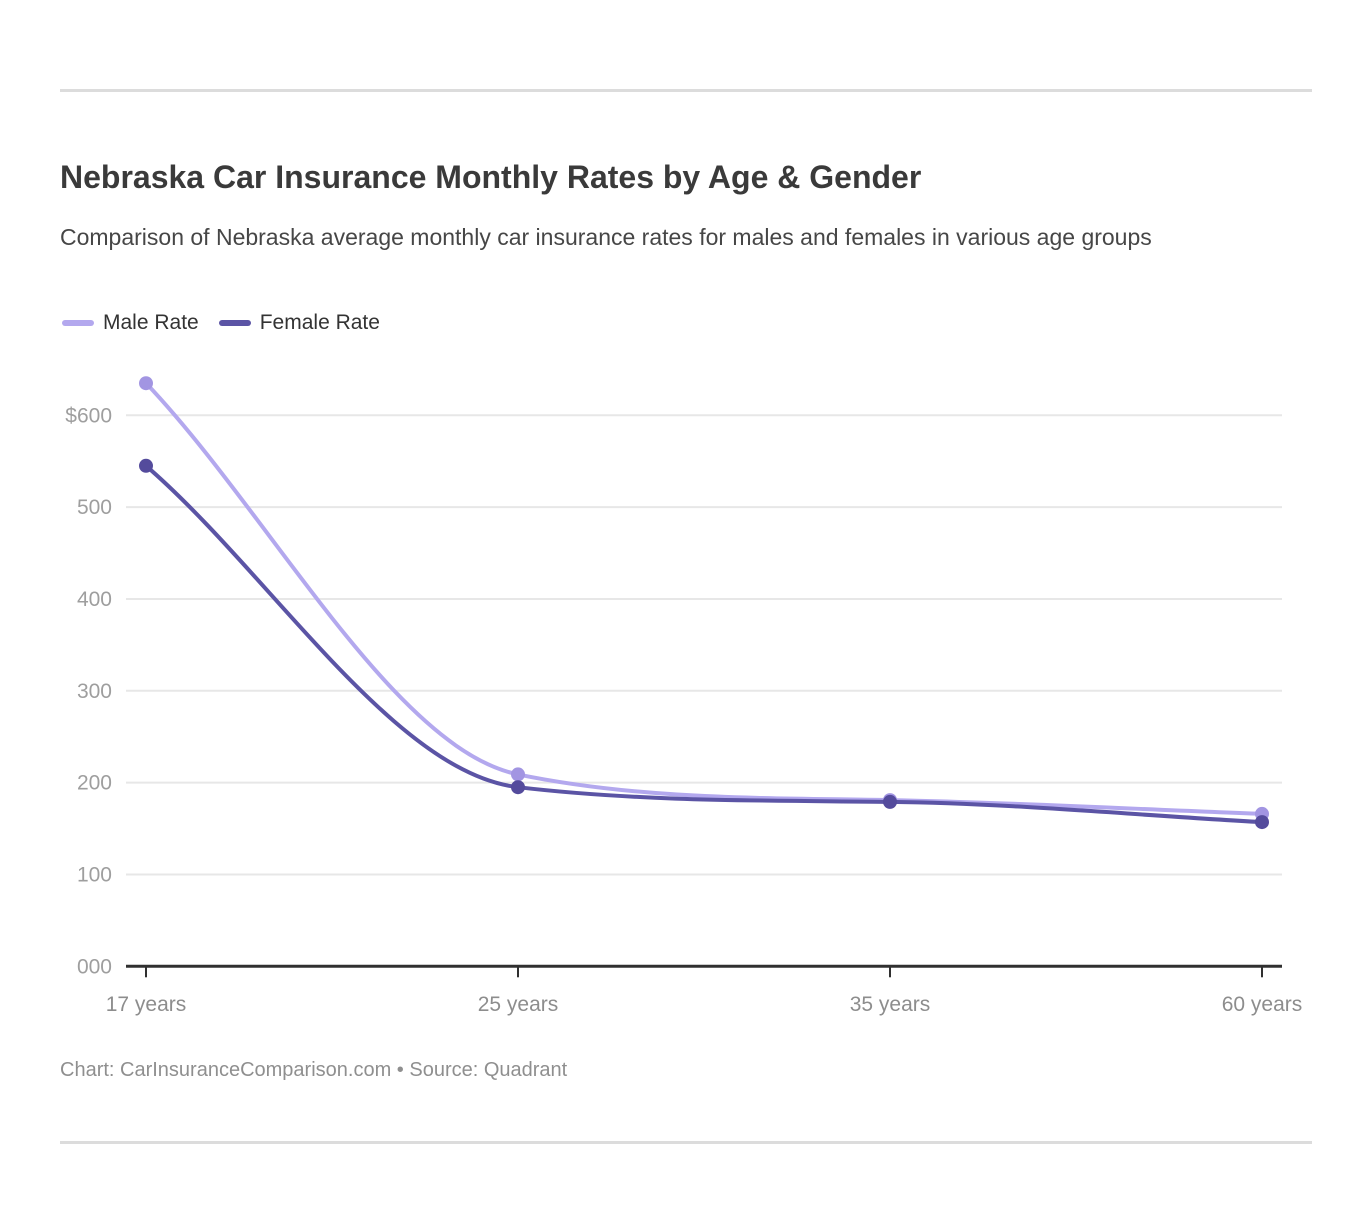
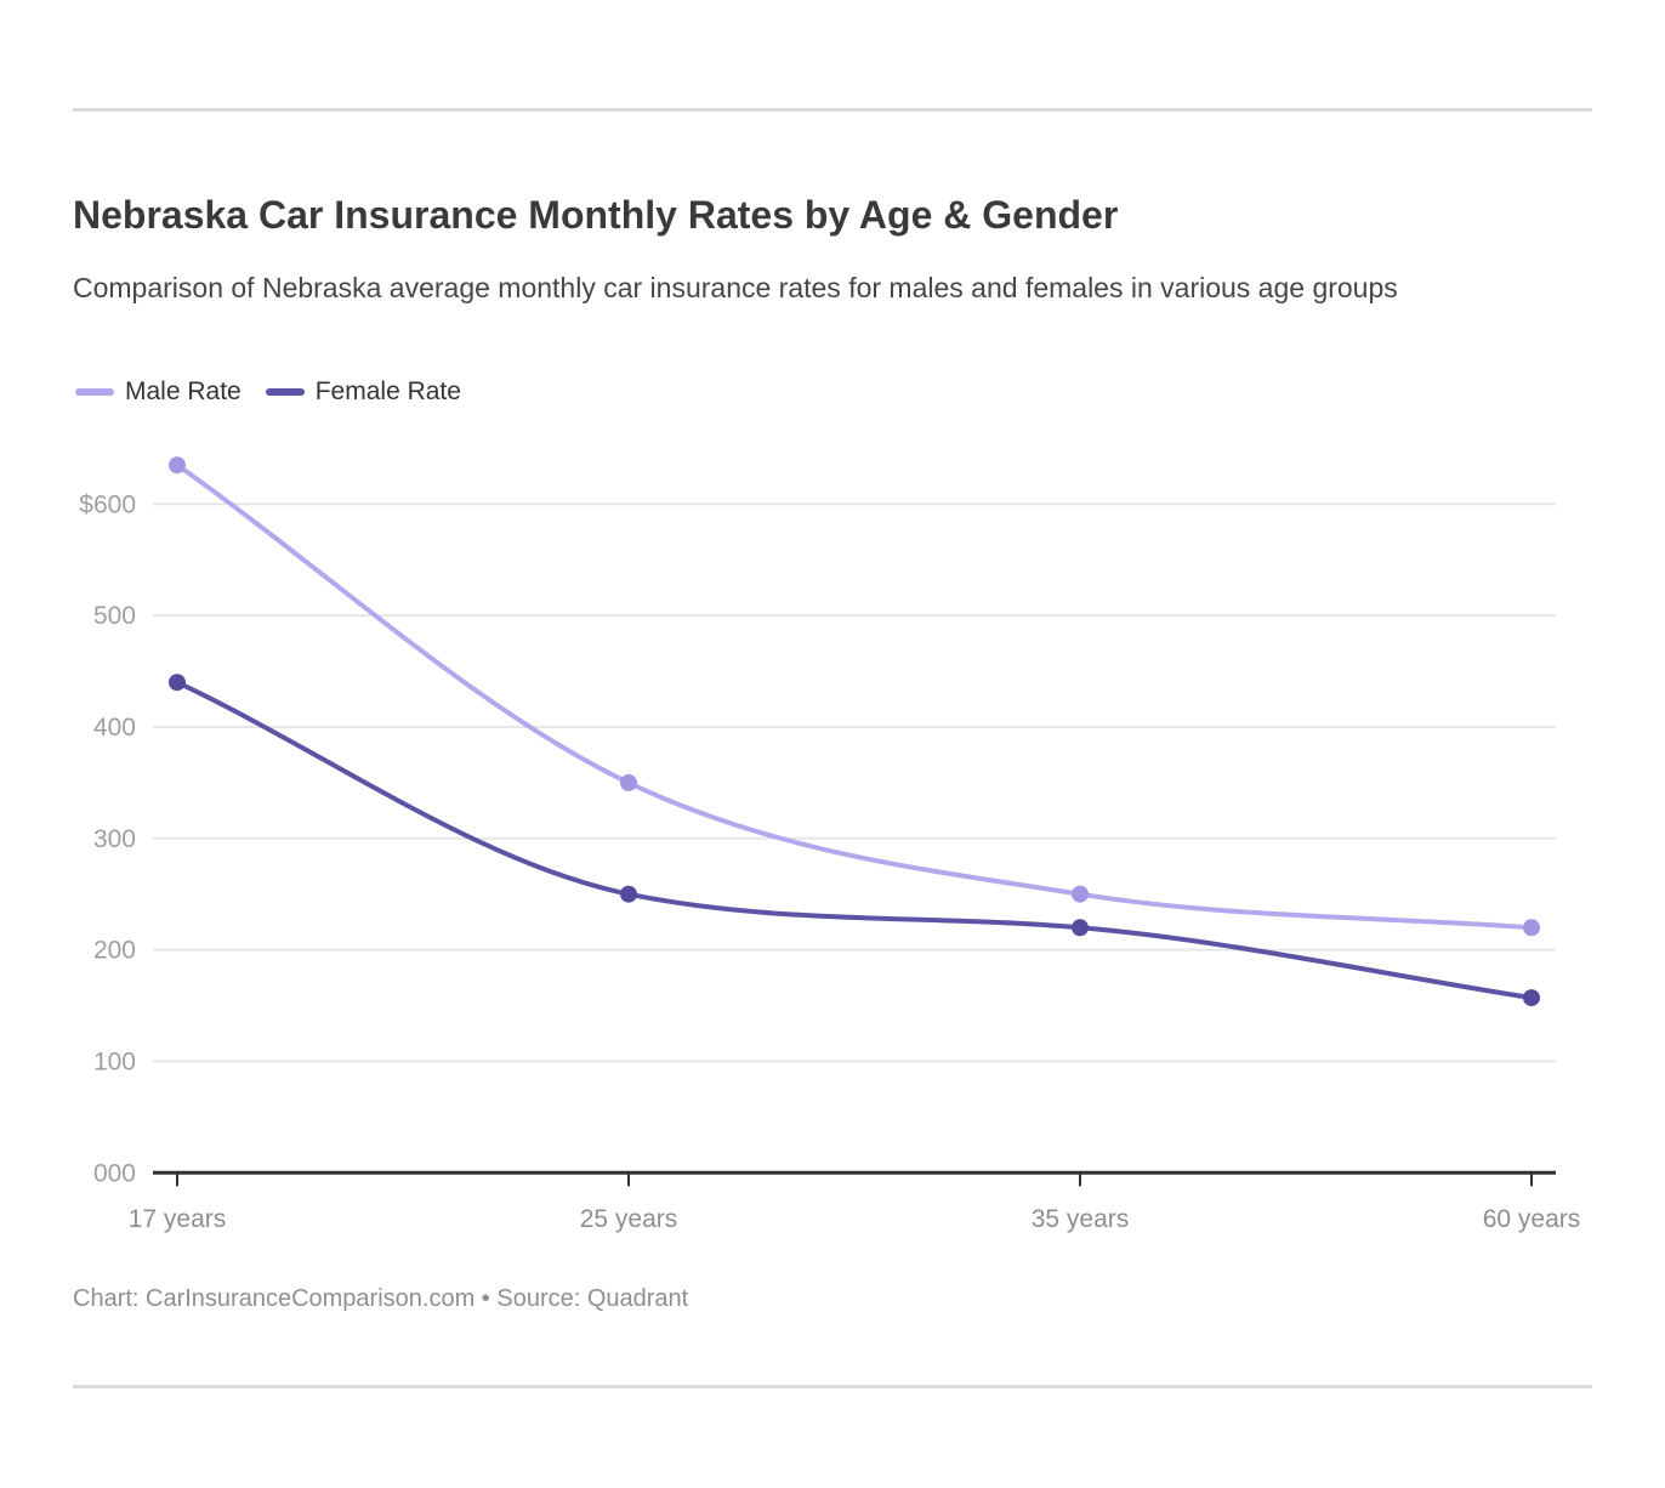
Female Rate/17 years: $540 -> $440
Male Rate/25 years: $210 -> $350
Female Rate/25 years: $200 -> $250
Male Rate/35 years: $180 -> $250
Female Rate/35 years: $180 -> $220
Male Rate/60 years: $170 -> $220
